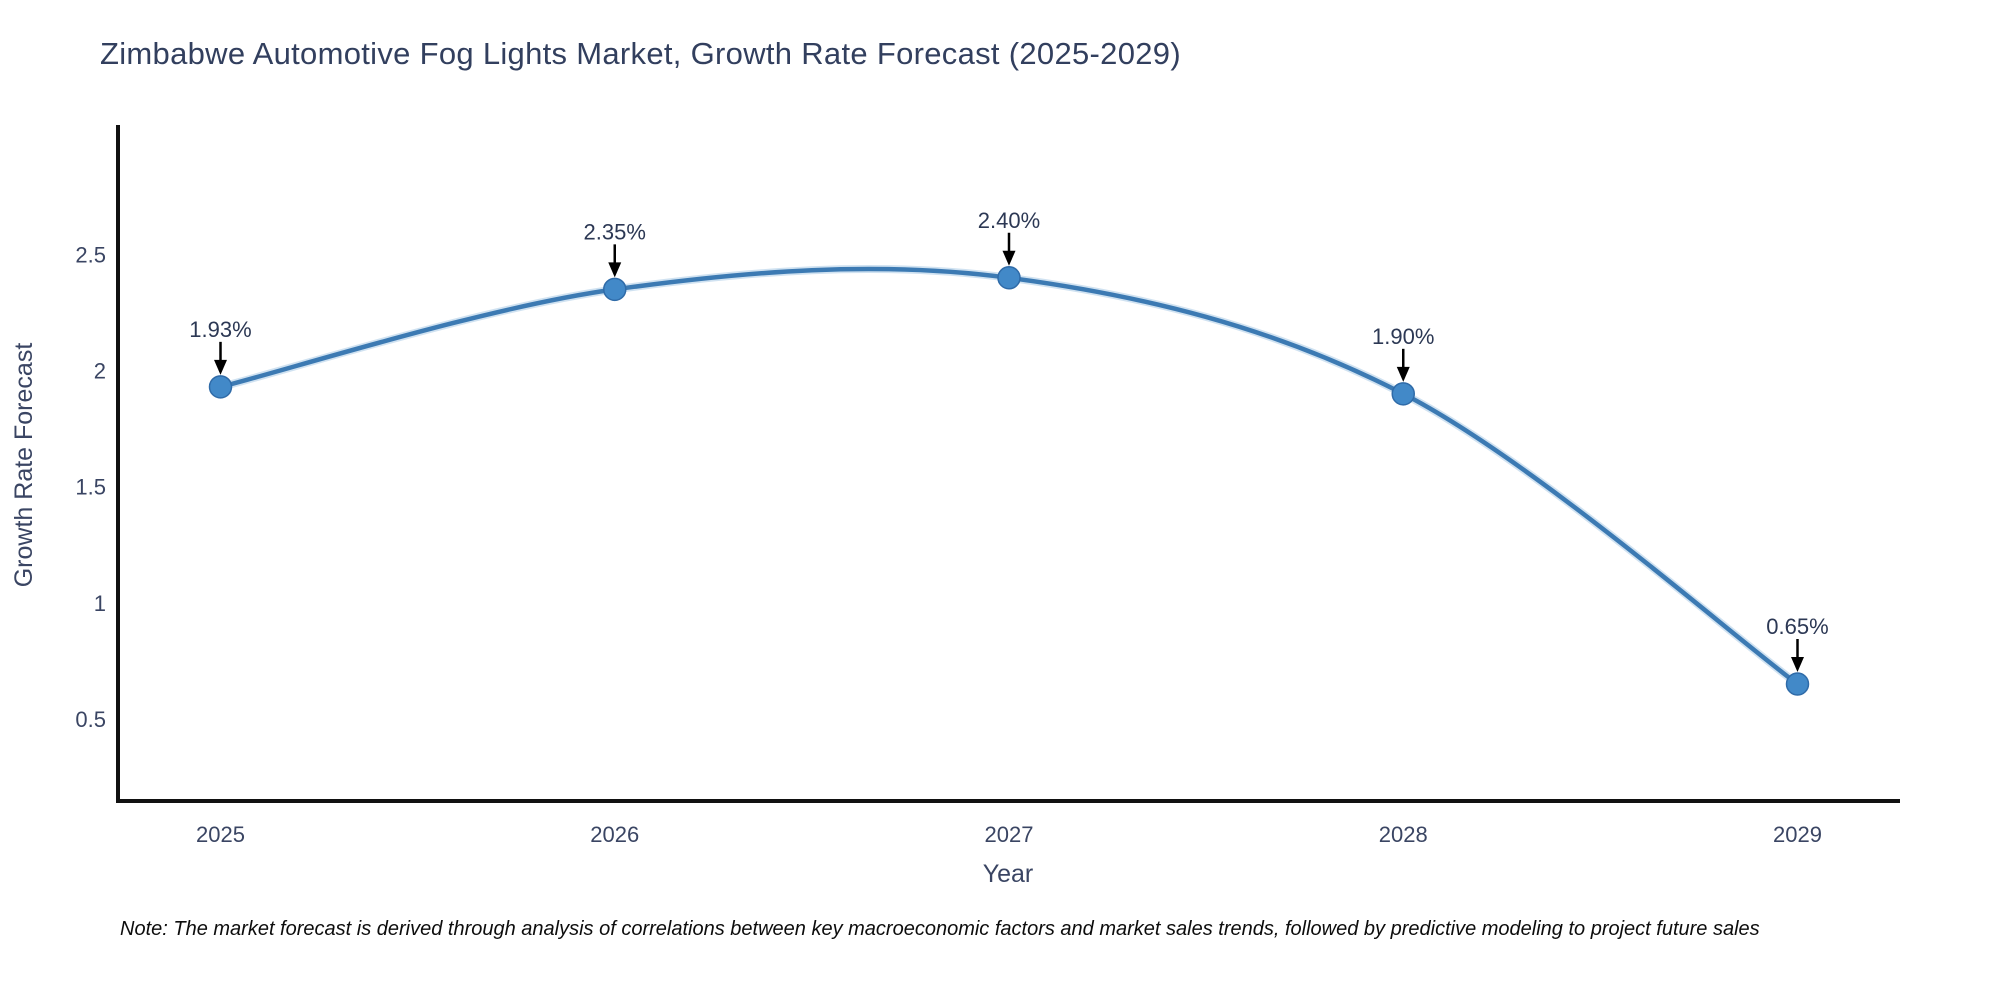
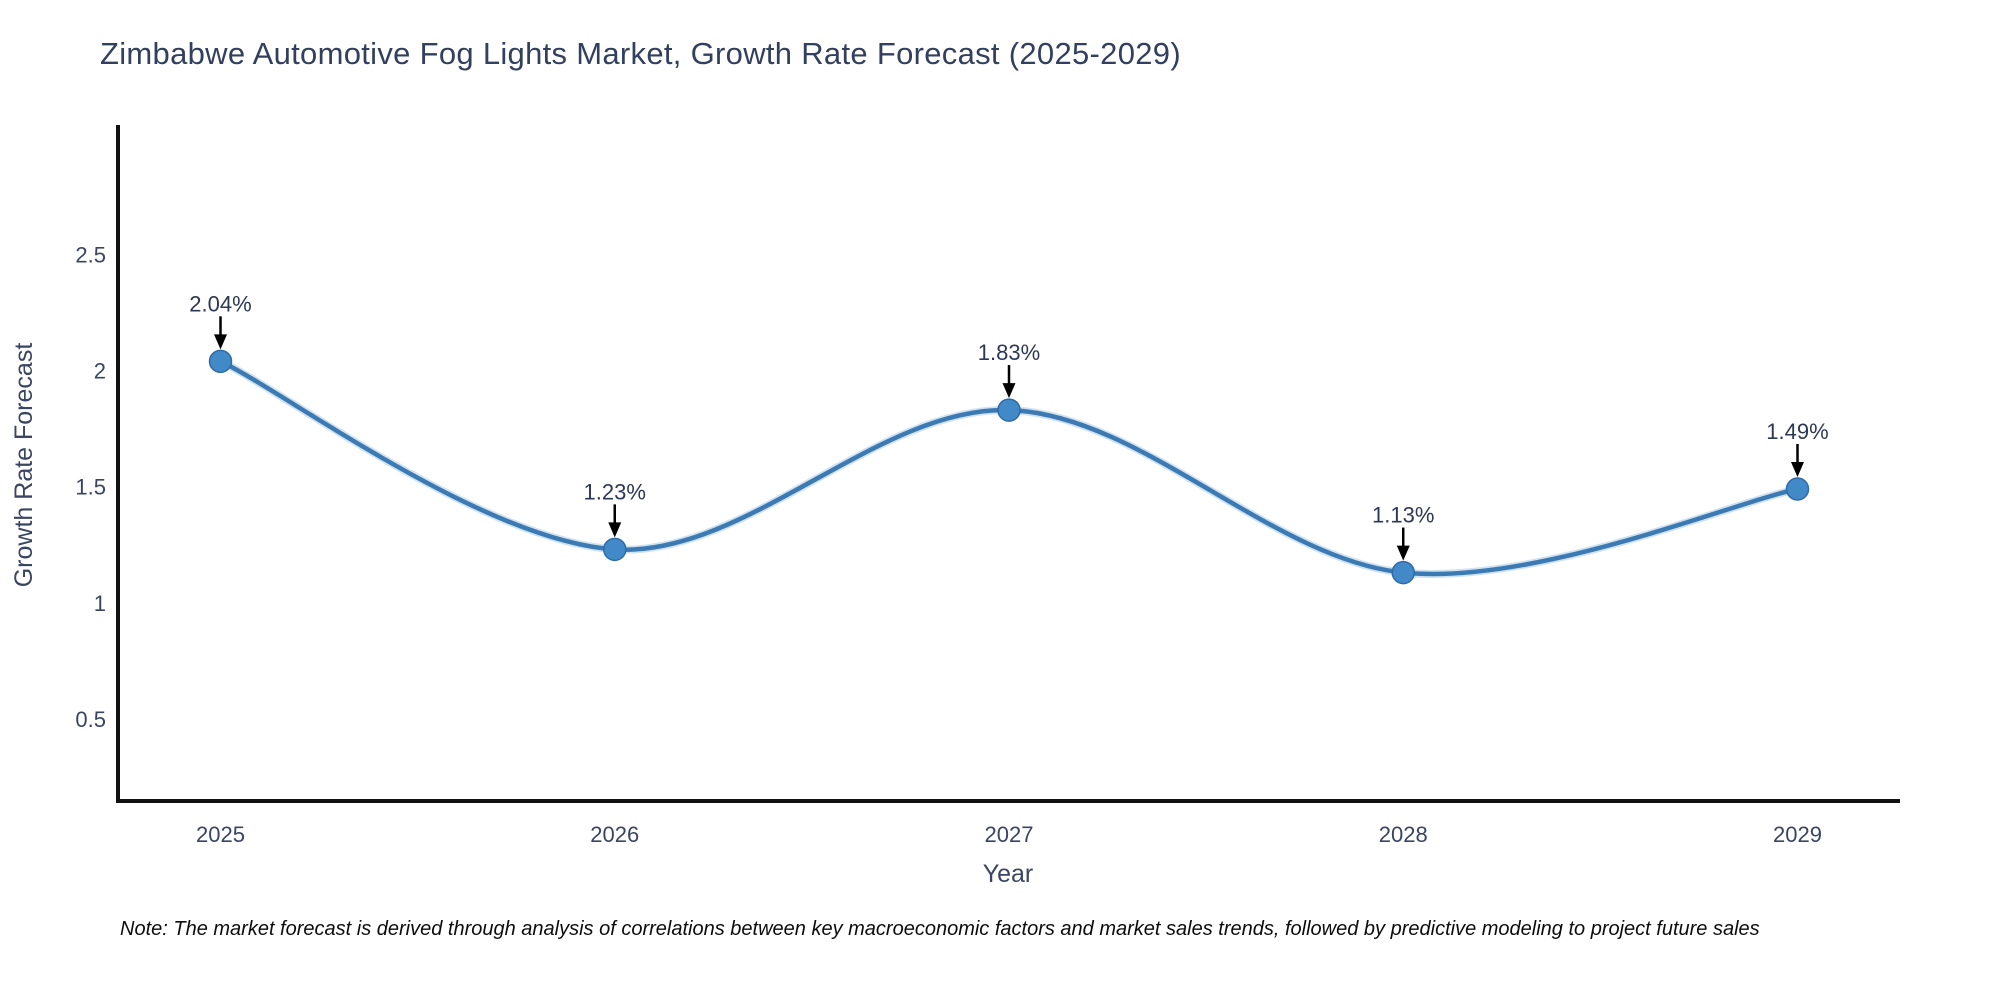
2025: 1.93% -> 2.04%
2026: 2.35% -> 1.23%
2027: 2.40% -> 1.83%
2028: 1.90% -> 1.13%
2029: 0.65% -> 1.49%
